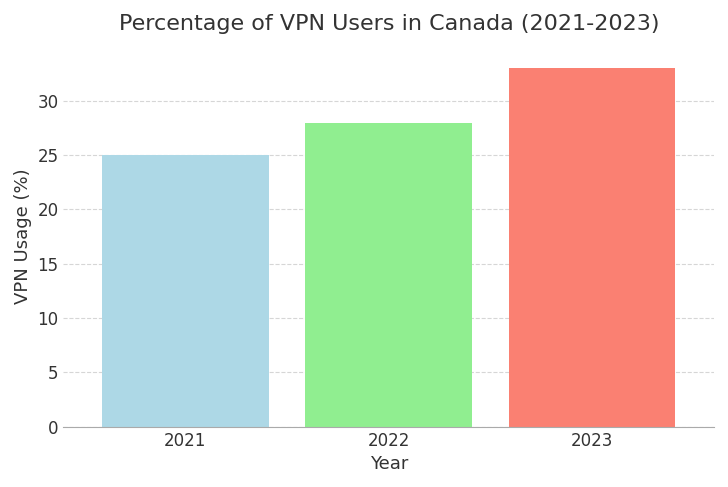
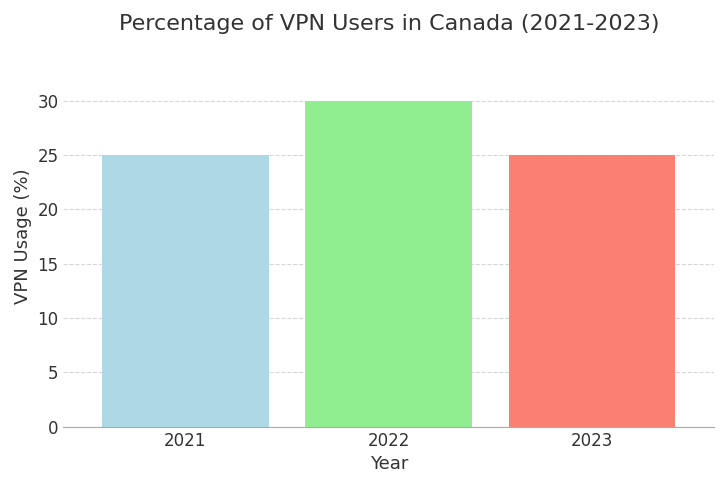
2022: 28 -> 30
2023: 33 -> 25
